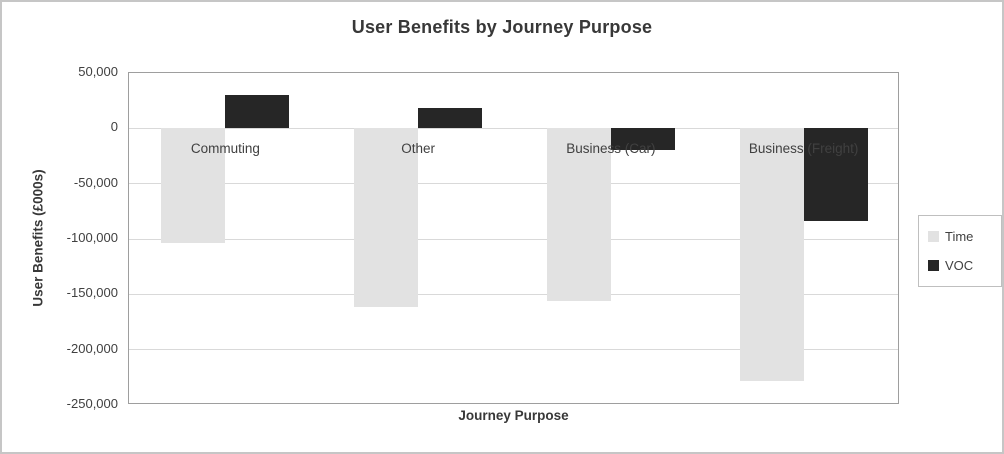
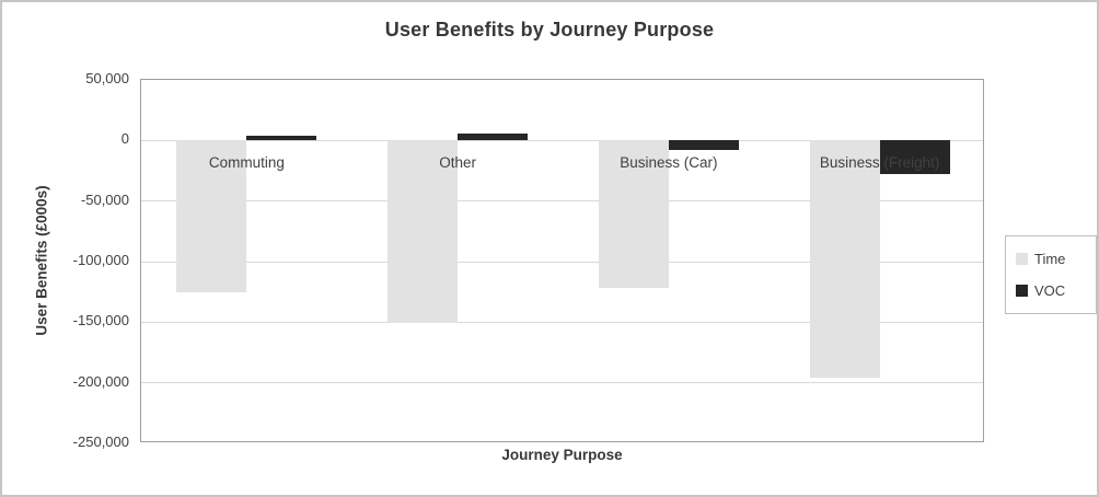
Time/Commuting: -104000 -> -125000
VOC/Commuting: 30000 -> 4000
Time/Other: -161000 -> -151000
VOC/Other: 18000 -> 6000
Time/Business (Car): -156000 -> -122000
VOC/Business (Car): -20000 -> -8000
Time/Business (Freight): -228000 -> -196000
VOC/Business (Freight): -84000 -> -28000
